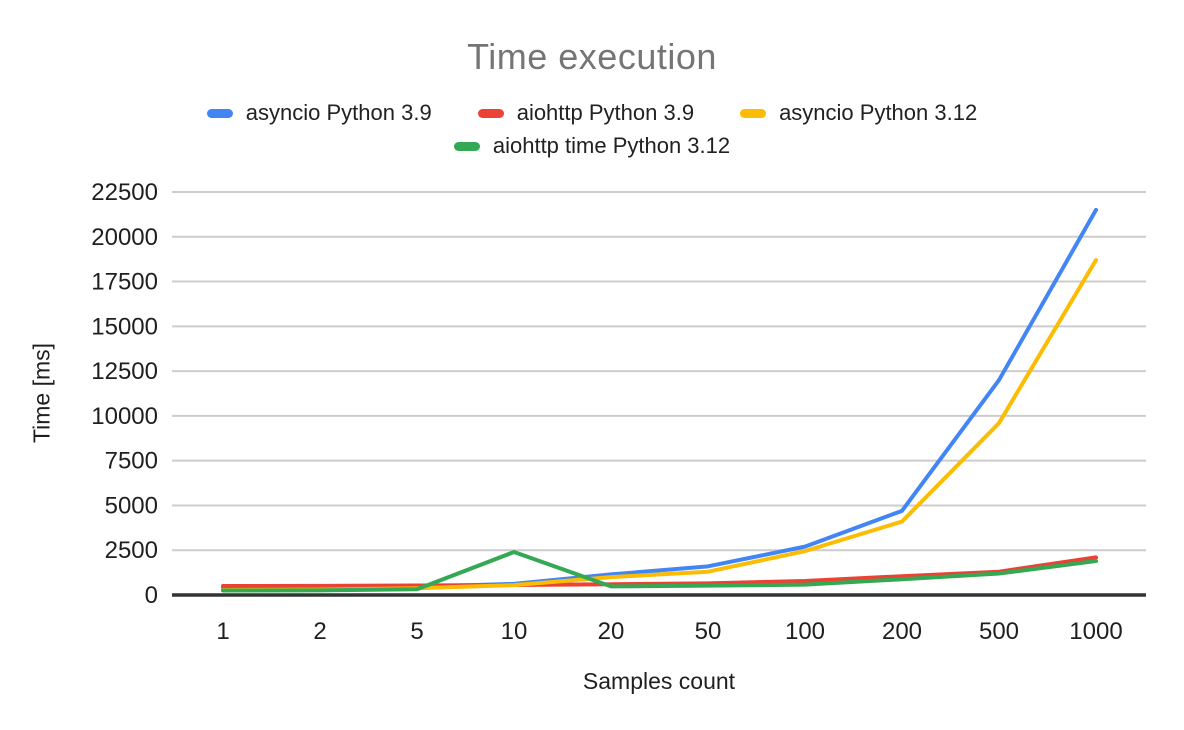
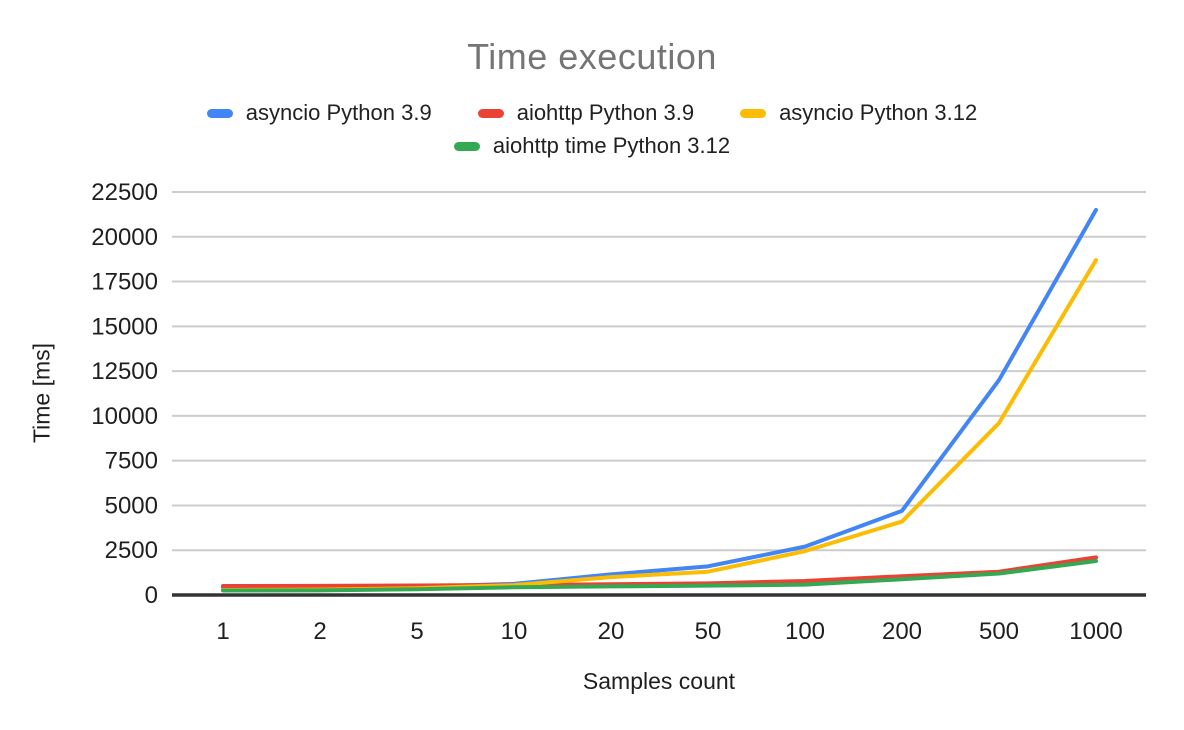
aiohttp time Python 3.12/10: 2400 -> 400
